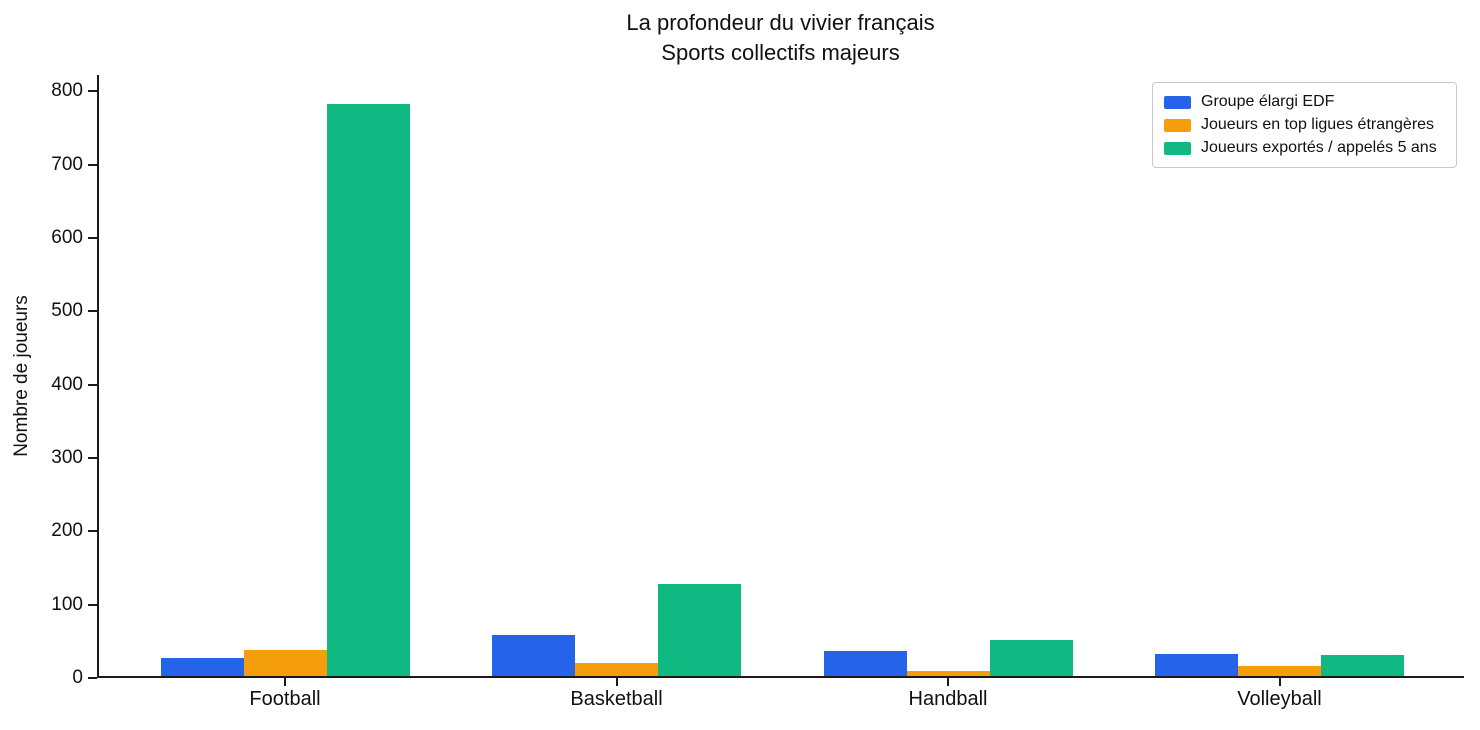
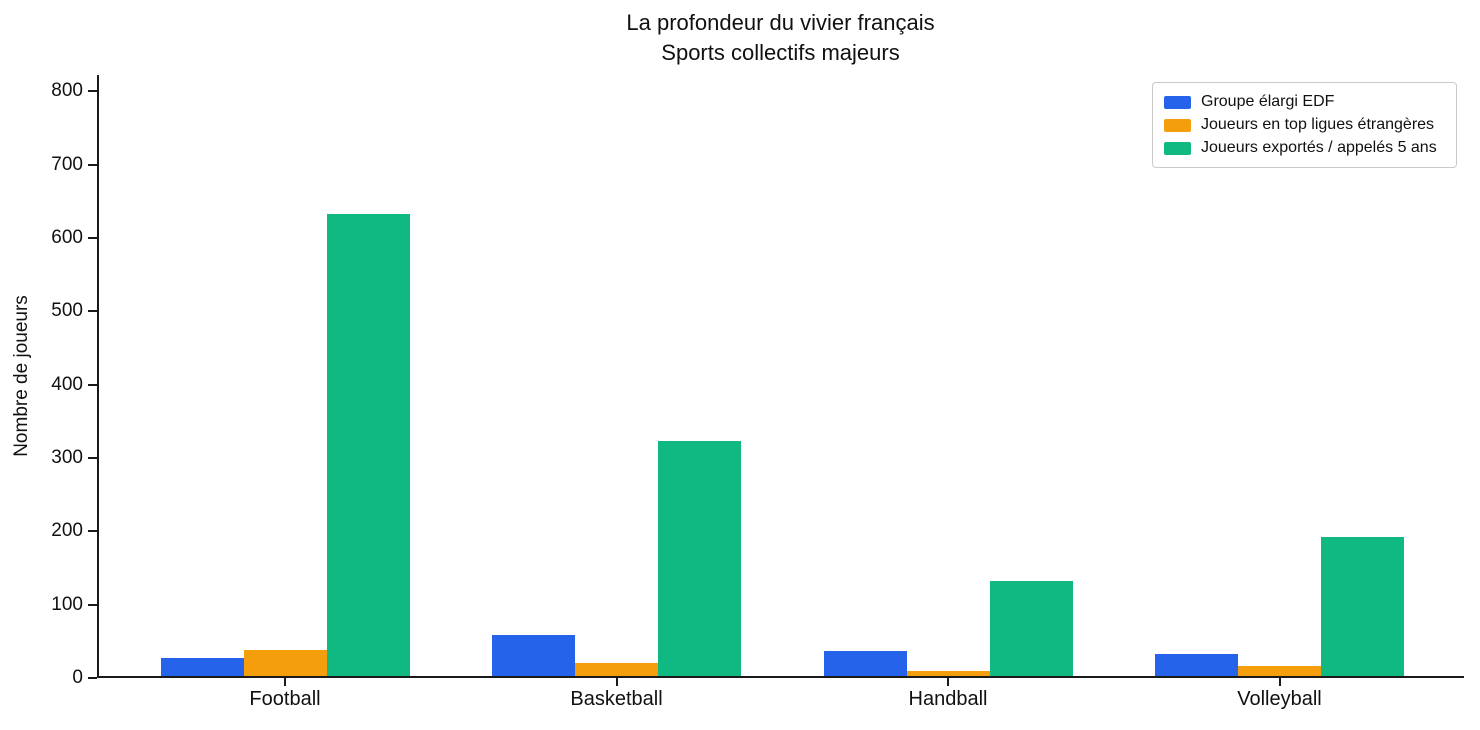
Joueurs exportés / appelés 5 ans/Football: 780 -> 630
Joueurs exportés / appelés 5 ans/Basketball: 130 -> 320
Joueurs exportés / appelés 5 ans/Handball: 50 -> 130
Joueurs exportés / appelés 5 ans/Volleyball: 30 -> 190
